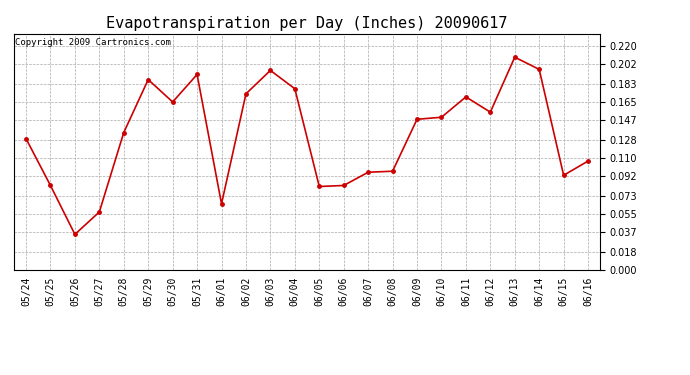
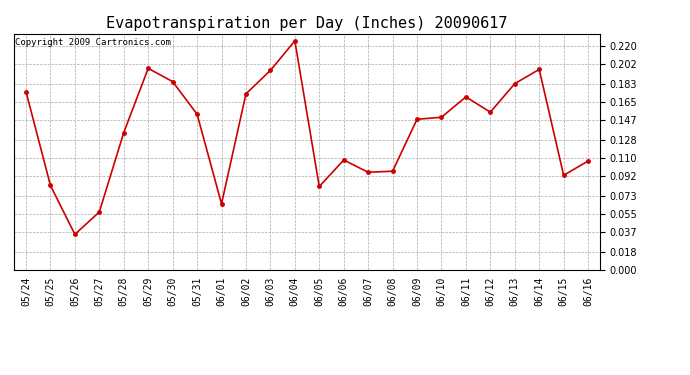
05/24: 0.129 -> 0.175
05/29: 0.187 -> 0.198
05/30: 0.165 -> 0.185
05/31: 0.192 -> 0.153
06/04: 0.178 -> 0.225
06/06: 0.083 -> 0.108
06/13: 0.209 -> 0.183
